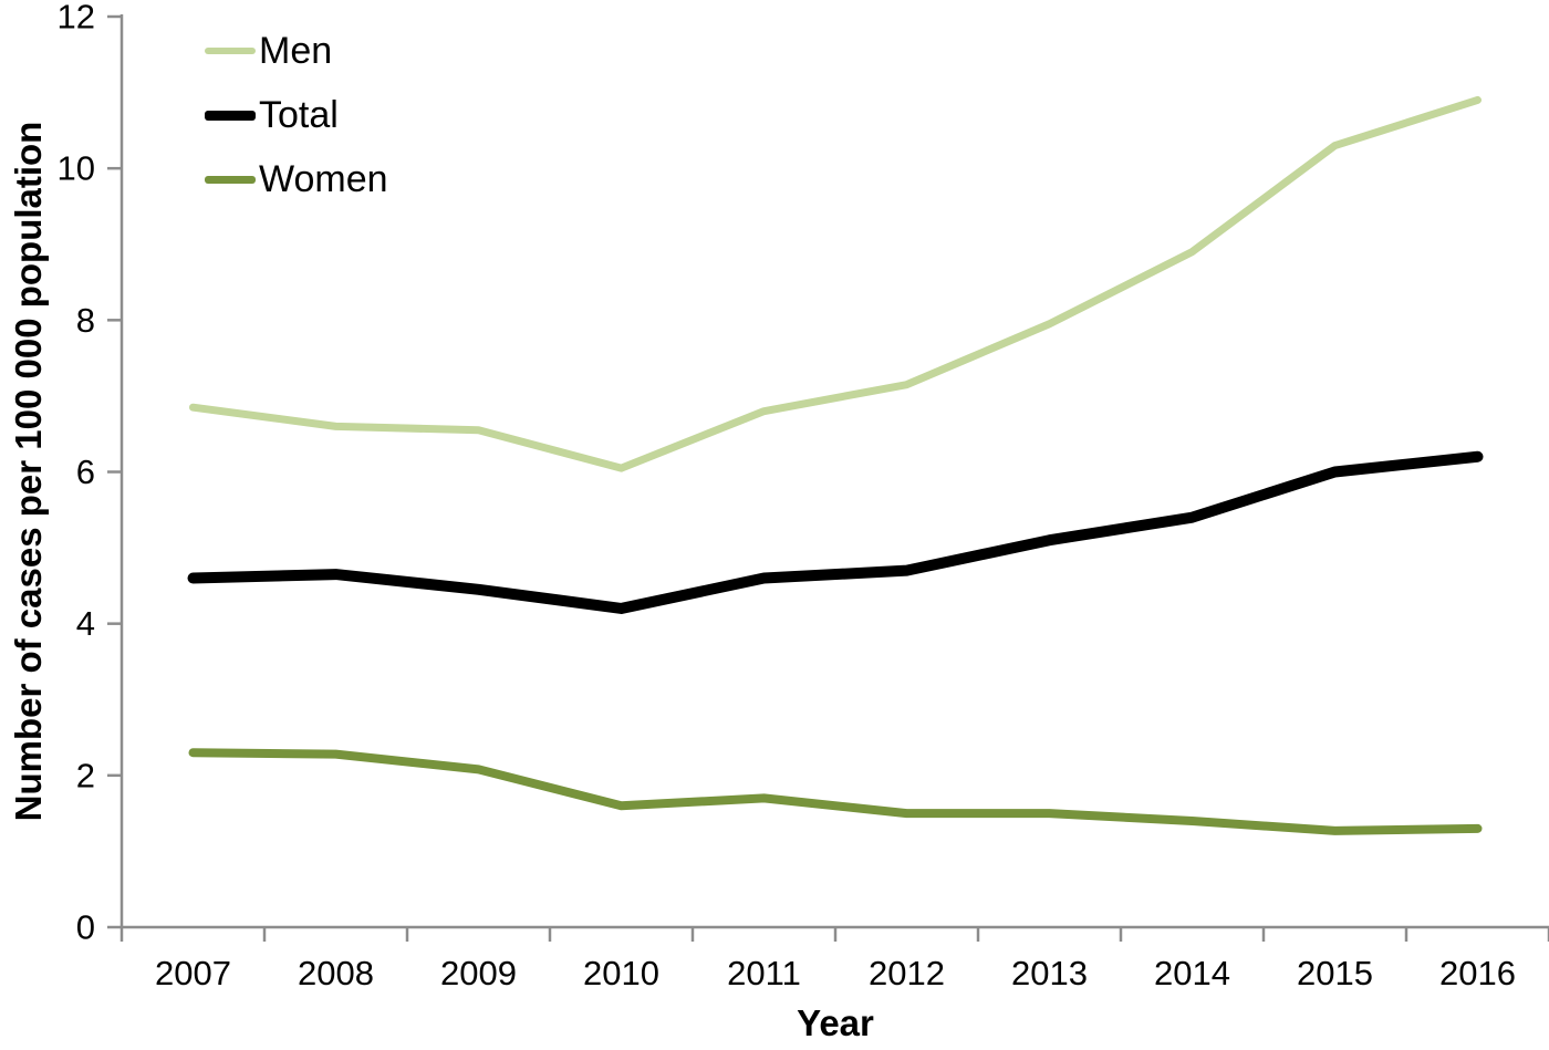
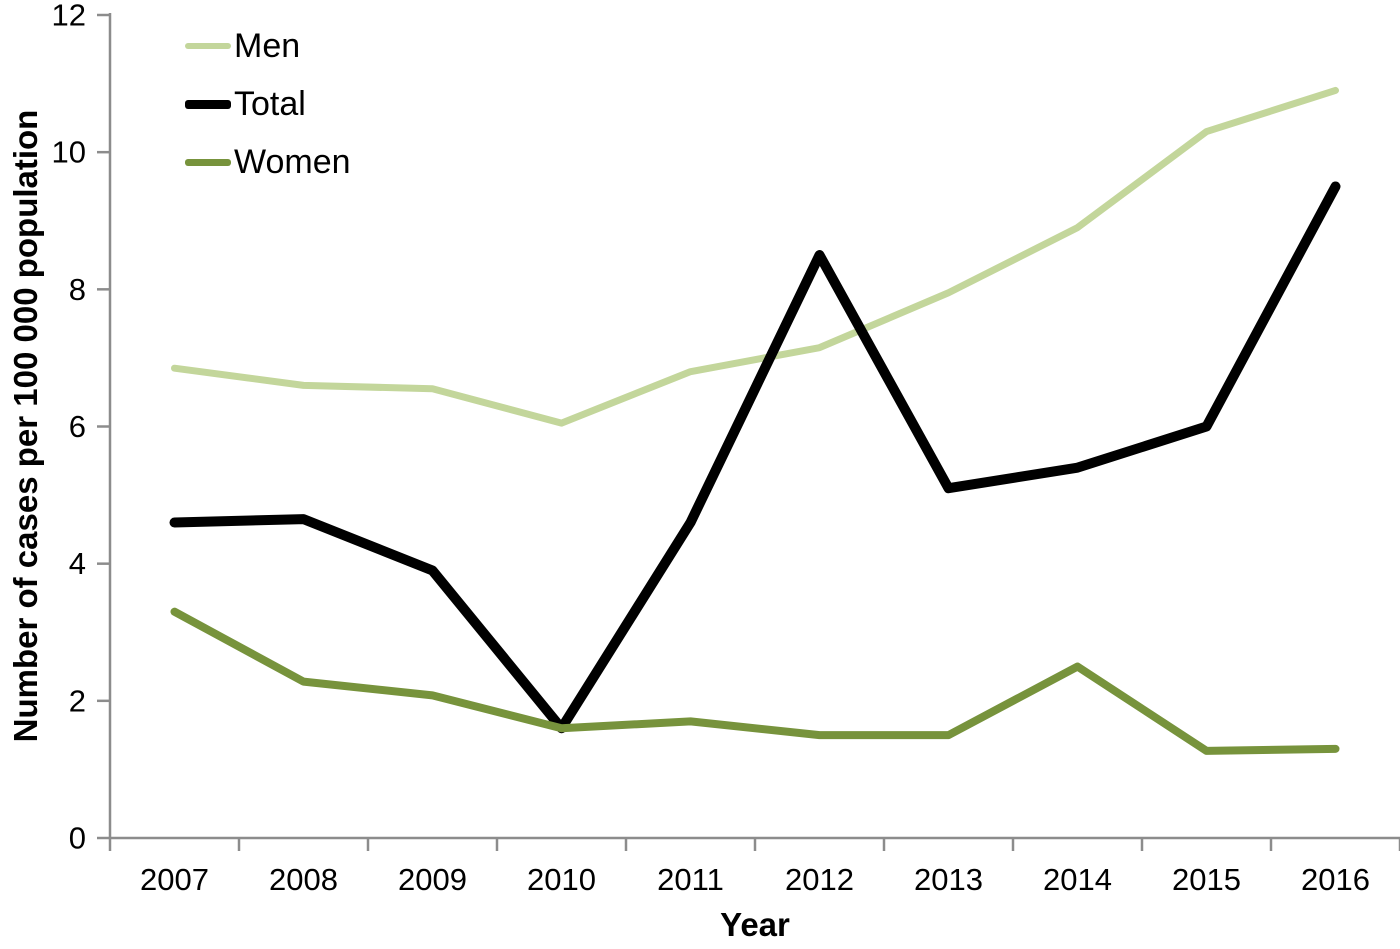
Women/2007: 2.3 -> 3.3
Total/2009: 4.5 -> 3.9
Total/2010: 4.2 -> 1.6
Total/2012: 4.7 -> 8.5
Women/2014: 1.4 -> 2.5
Total/2016: 6.2 -> 9.5
